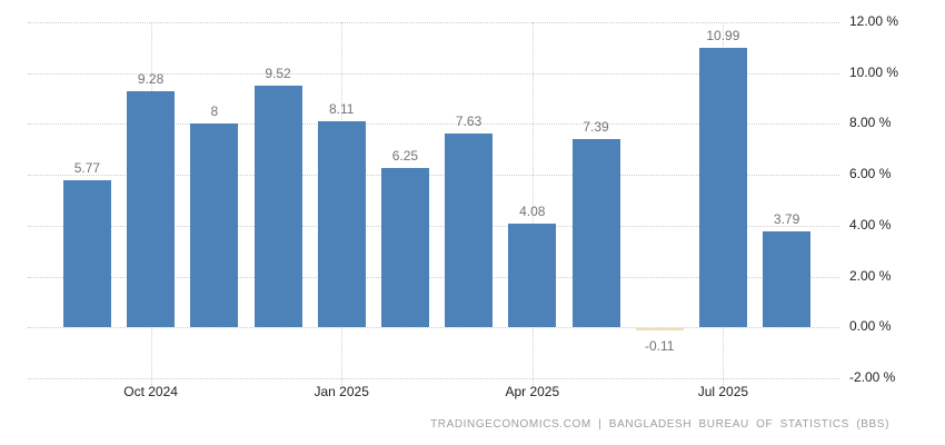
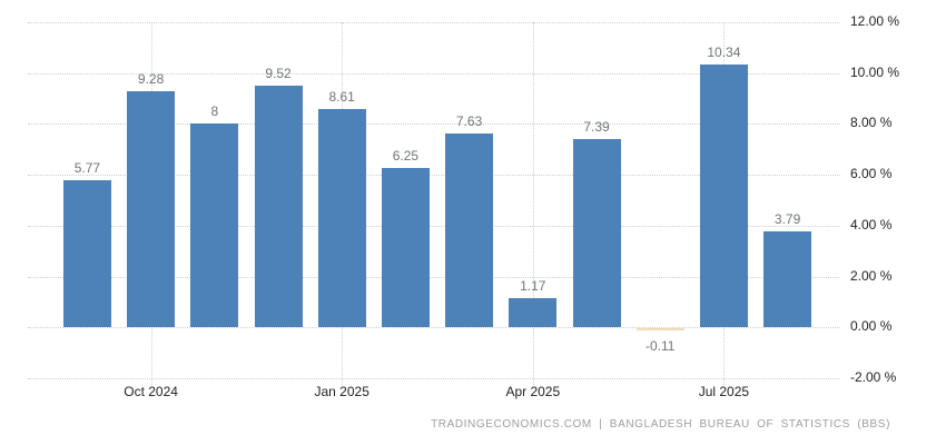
Jan 2025: 8.11 -> 8.61
Apr 2025: 4.08 -> 1.17
Jul 2025: 10.99 -> 10.34
